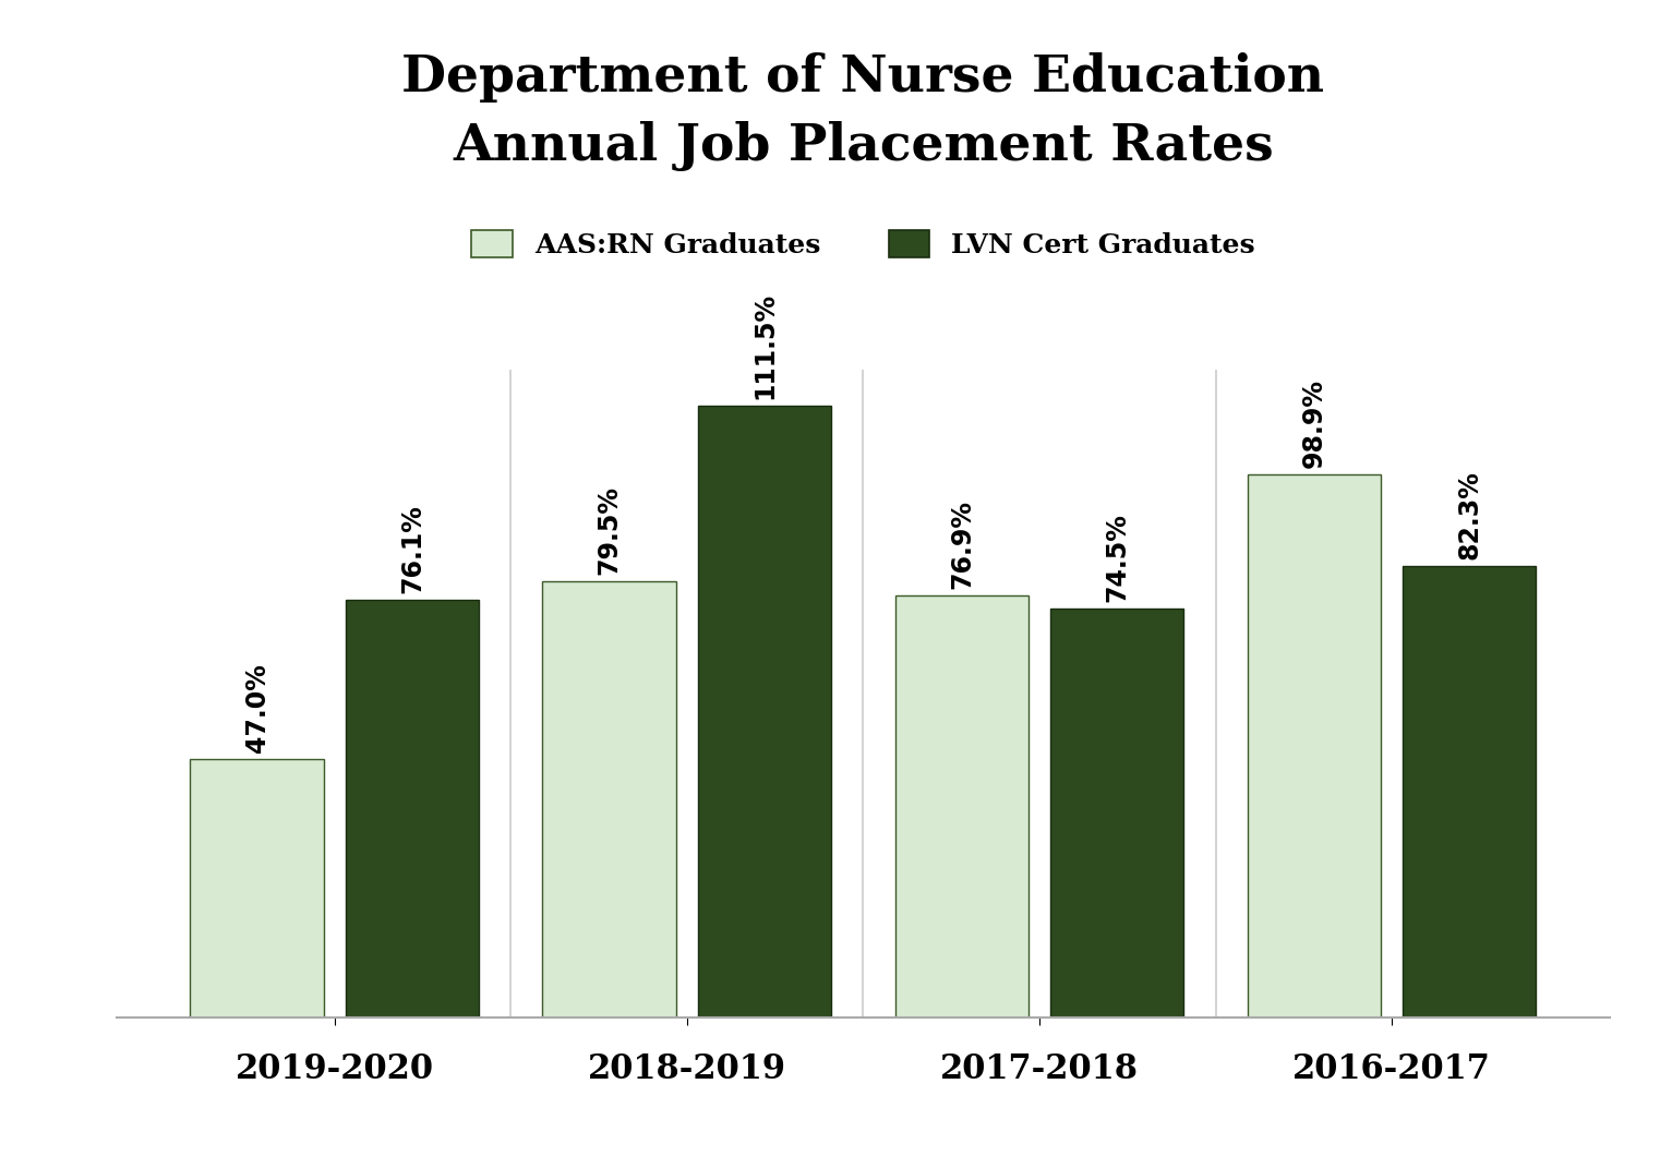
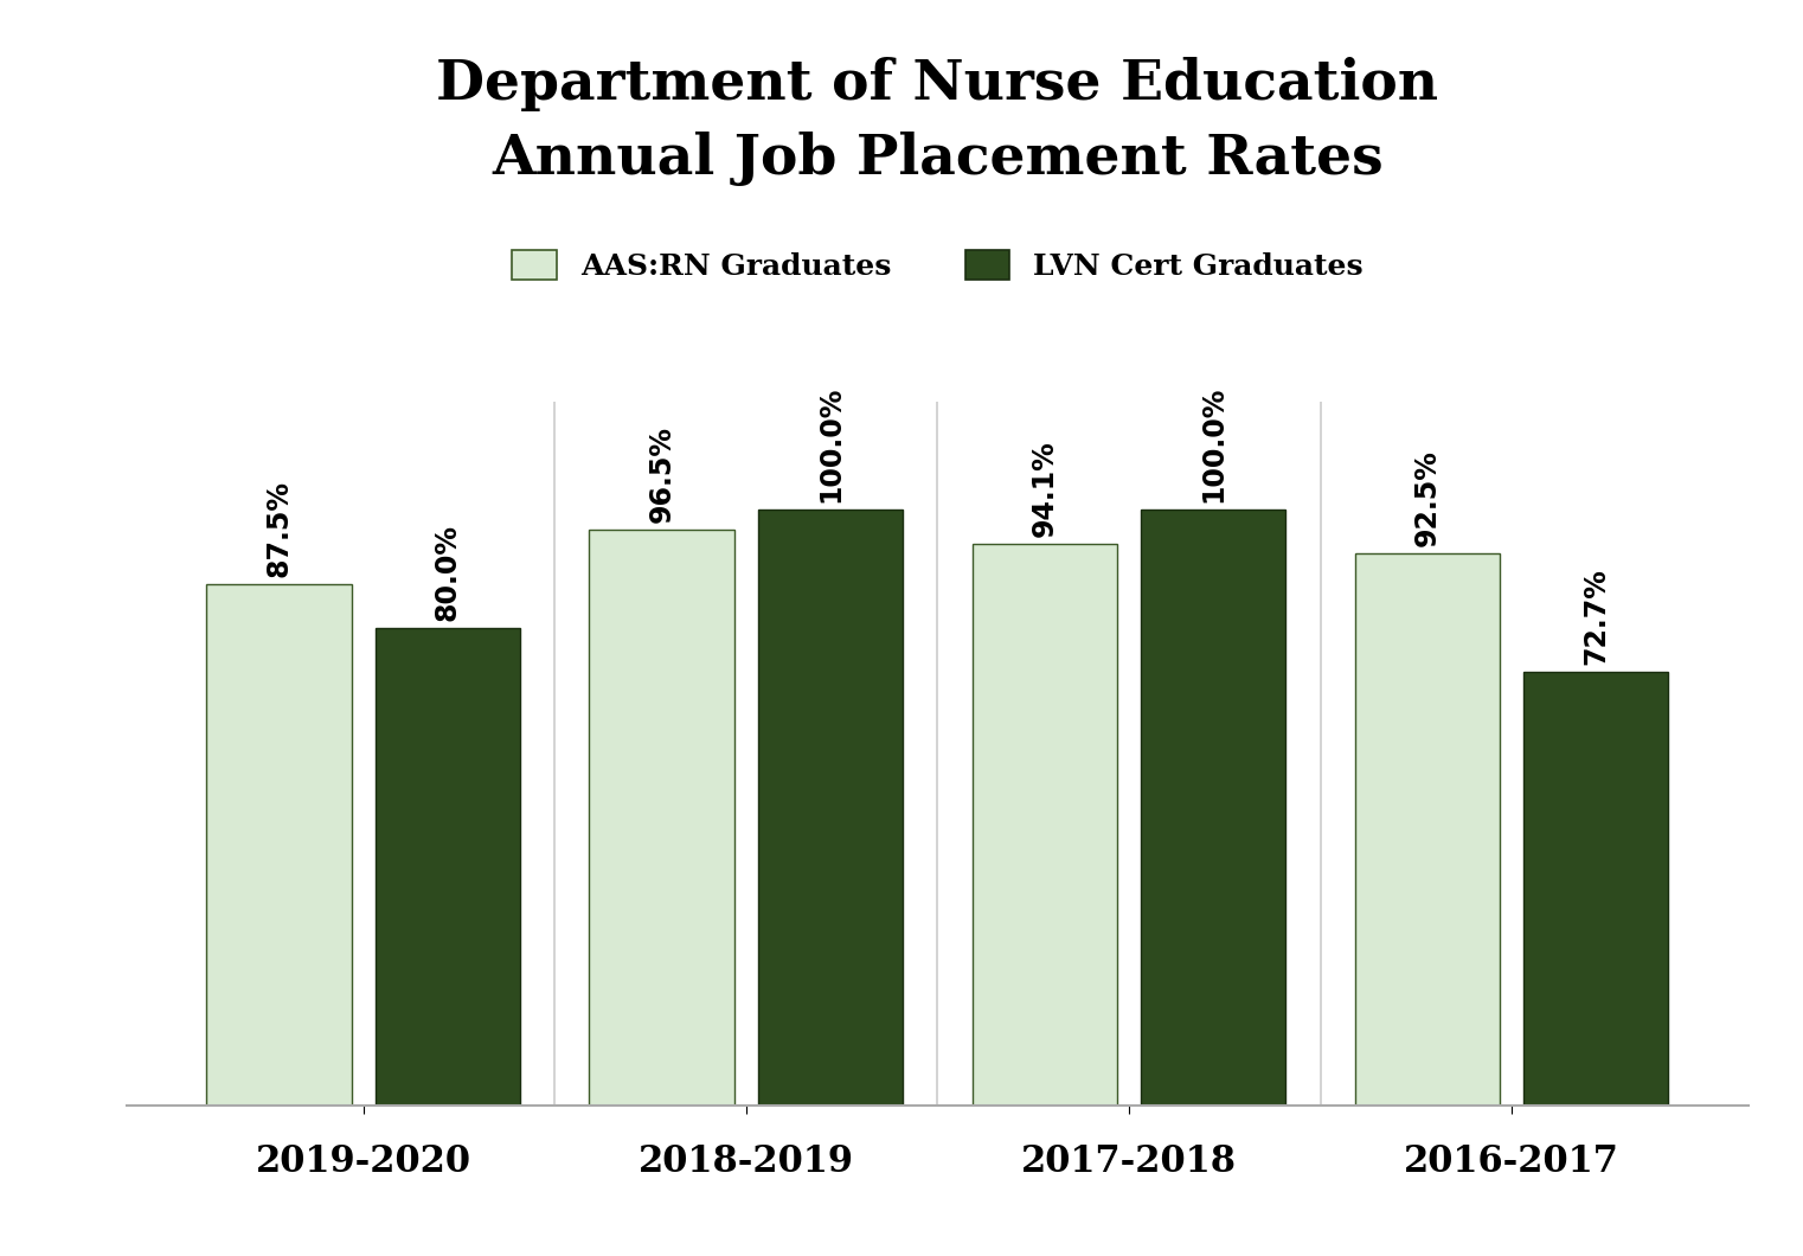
AAS:RN Graduates/2019-2020: 47.0% -> 87.5%
LVN Cert Graduates/2019-2020: 76.1% -> 80.0%
AAS:RN Graduates/2018-2019: 79.5% -> 96.5%
LVN Cert Graduates/2018-2019: 111.5% -> 100.0%
AAS:RN Graduates/2017-2018: 76.9% -> 94.1%
LVN Cert Graduates/2017-2018: 74.5% -> 100.0%
AAS:RN Graduates/2016-2017: 98.9% -> 92.5%
LVN Cert Graduates/2016-2017: 82.3% -> 72.7%
